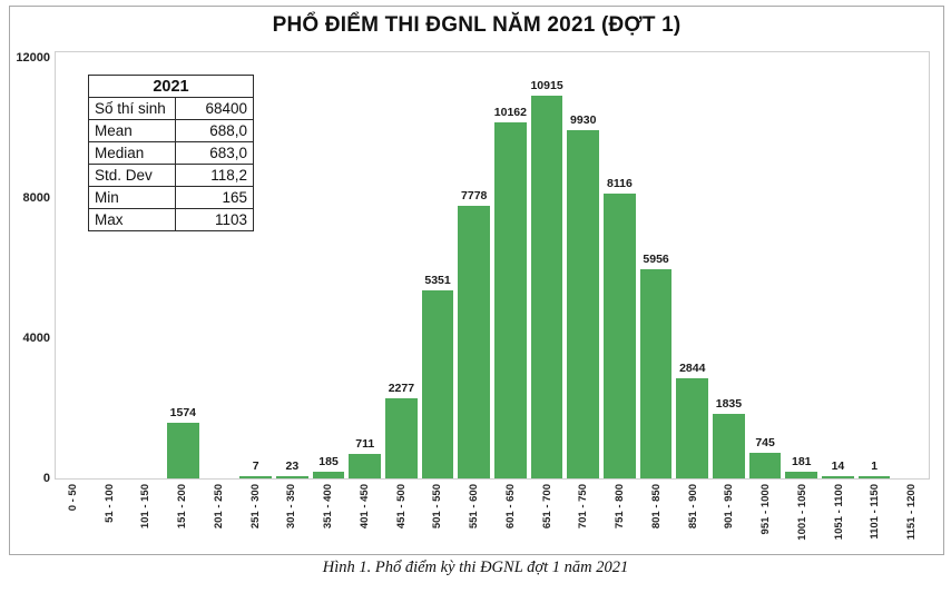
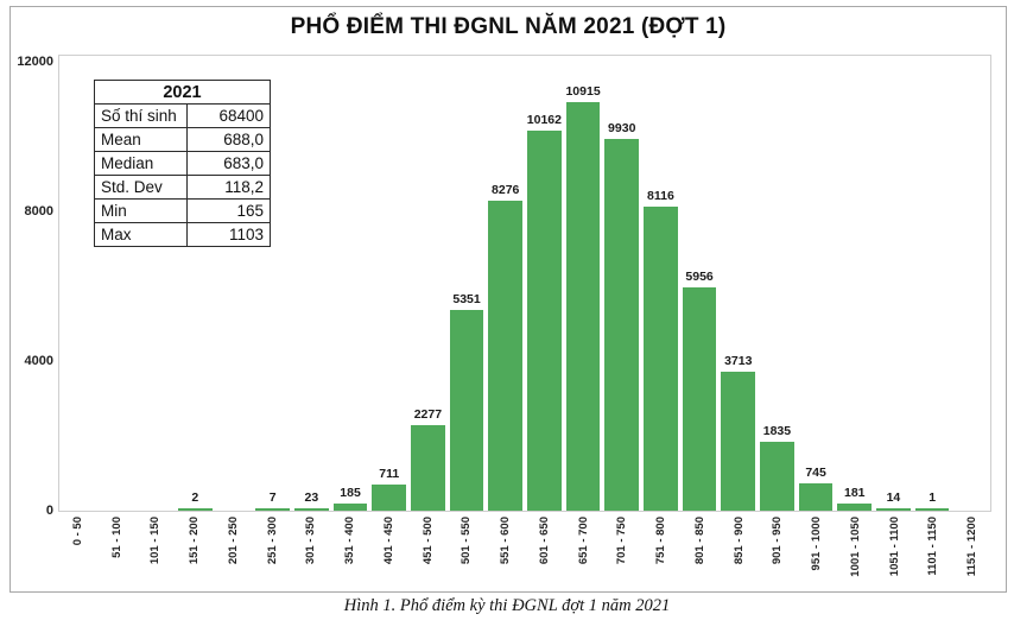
151 - 200: 1574 -> 2
551 - 600: 7778 -> 8276
851 - 900: 2844 -> 3713
